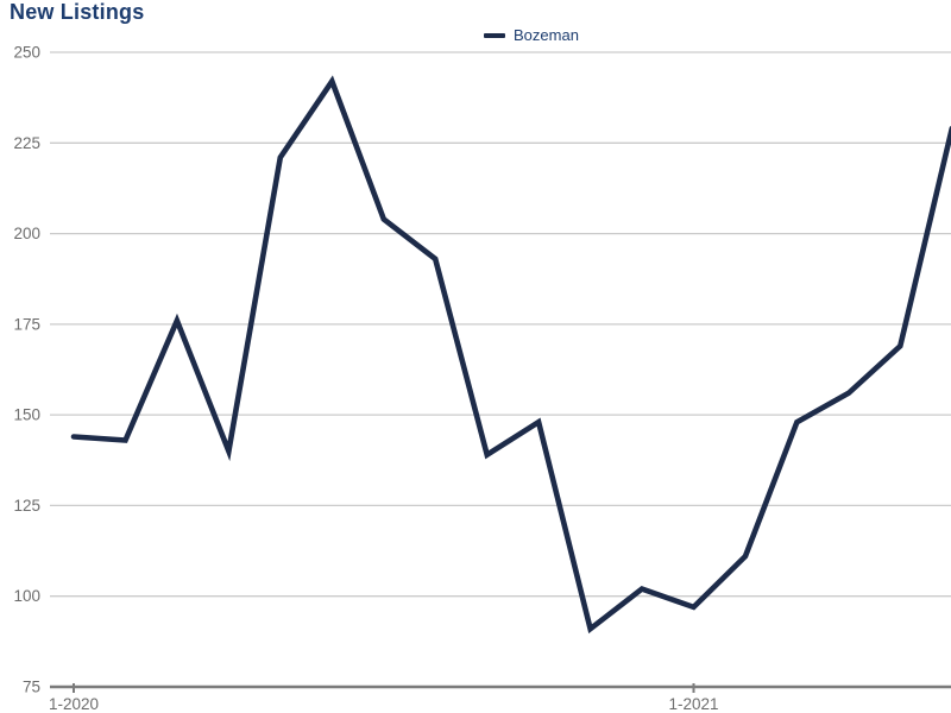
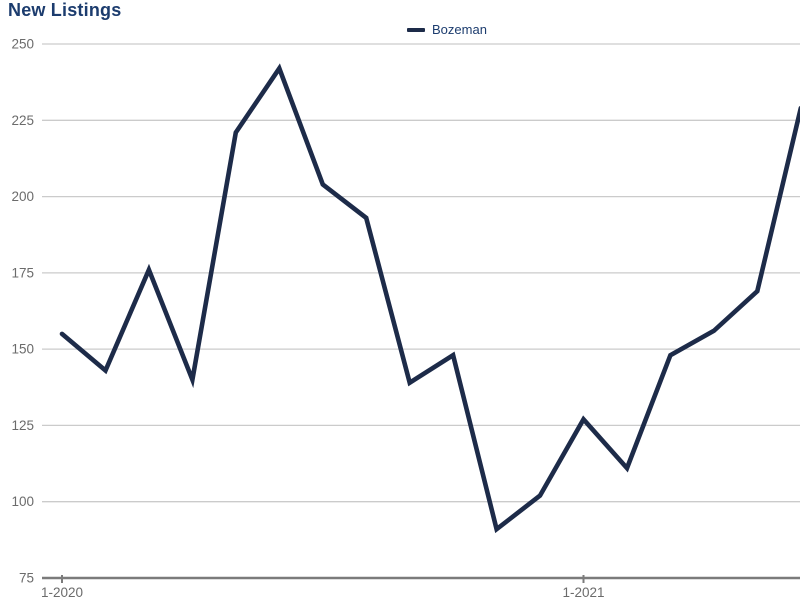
1-2020: 144 -> 155
1-2021: 97 -> 127
